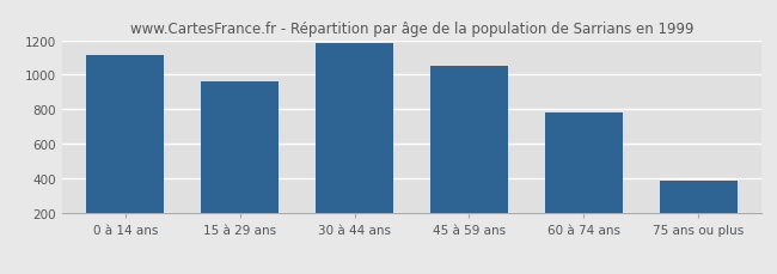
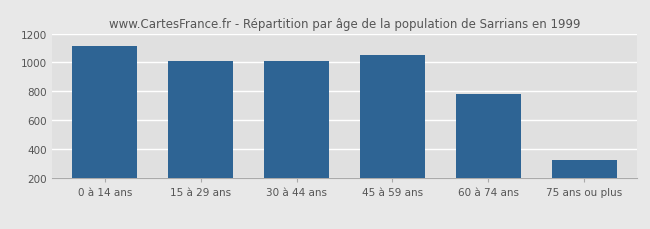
15 à 29 ans: 960 -> 1010
30 à 44 ans: 1180 -> 1010
75 ans ou plus: 390 -> 330
